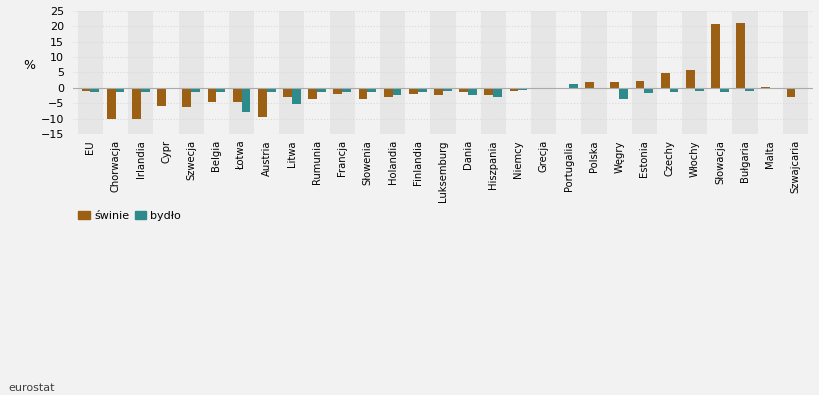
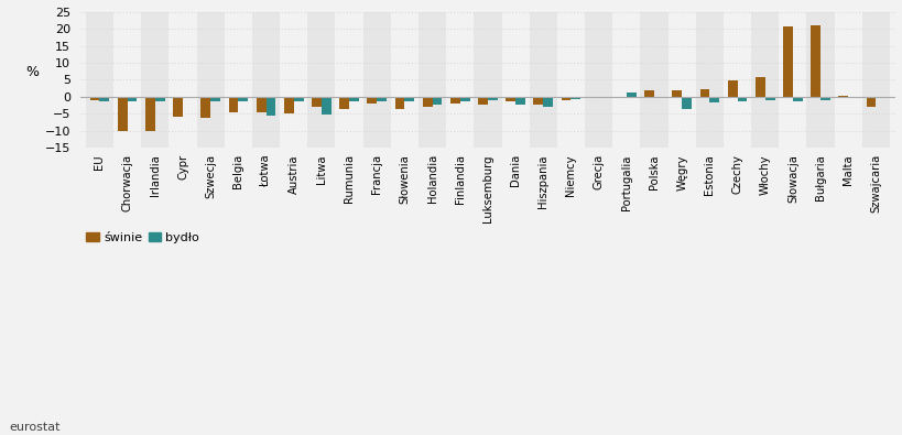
bydło/Łotwa: -8.0 -> -5.5
świnie/Austria: -9.5 -> -4.8
